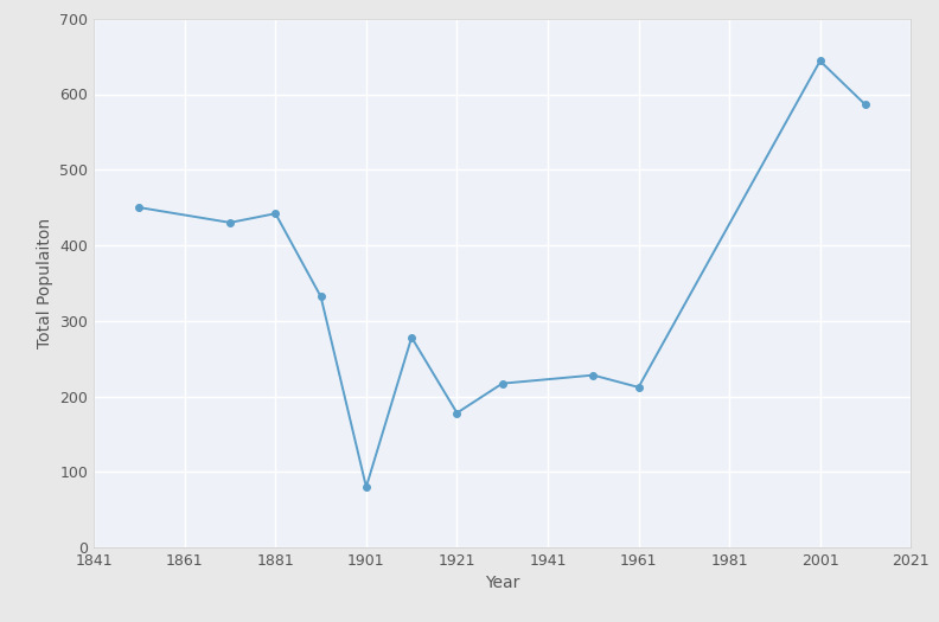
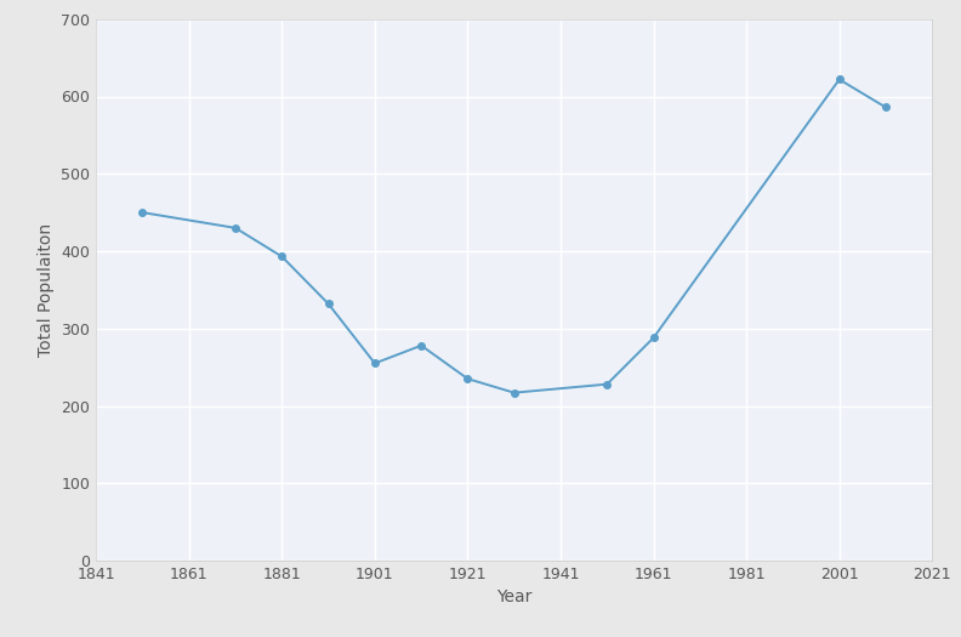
1881: 442 -> 393
1901: 80 -> 255
1921: 178 -> 235
1961: 212 -> 288
2001: 644 -> 622
